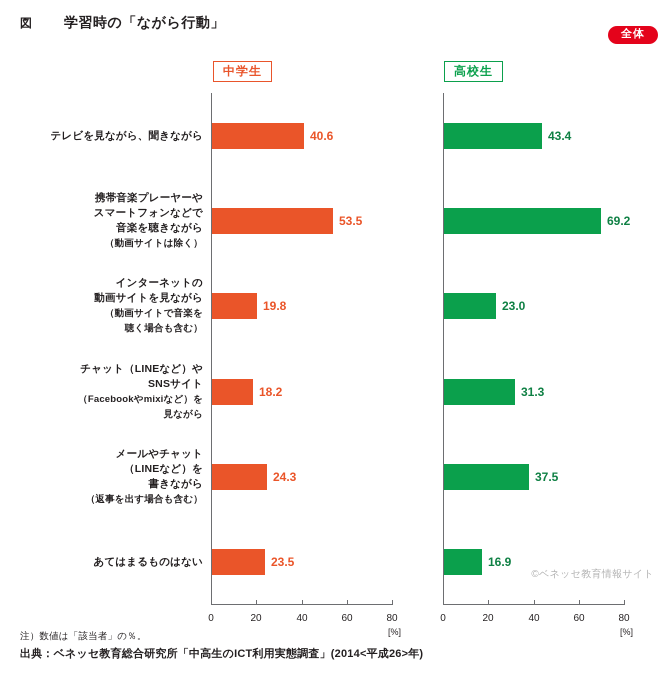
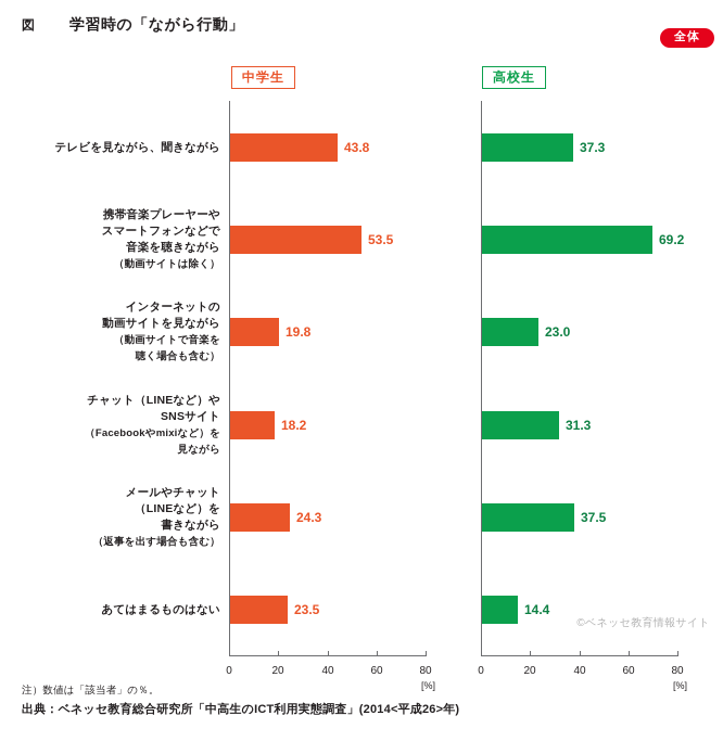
中学生/テレビを見ながら、聞きながら: 40.6 -> 43.8
高校生/テレビを見ながら、聞きながら: 43.4 -> 37.3
高校生/あてはまるものはない: 16.9 -> 14.4
